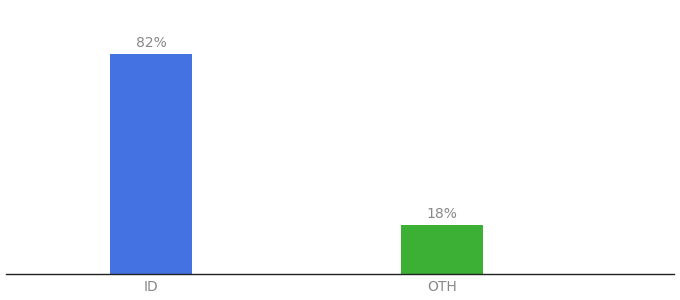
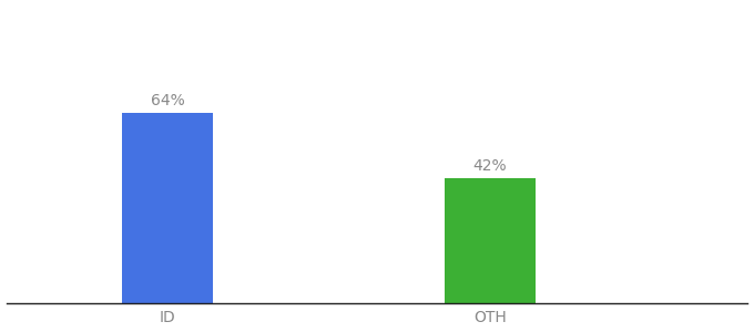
ID: 82% -> 64%
OTH: 18% -> 42%
